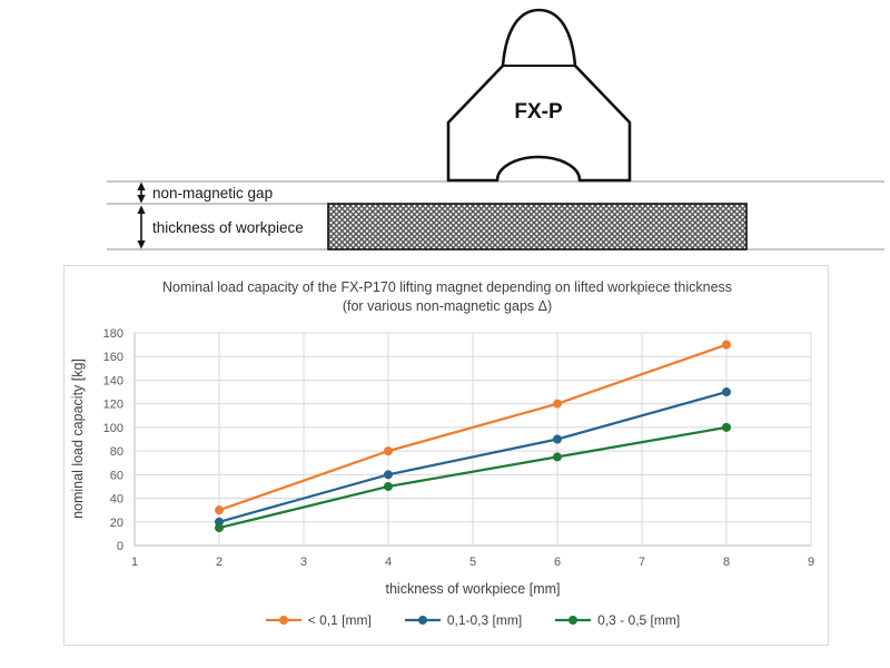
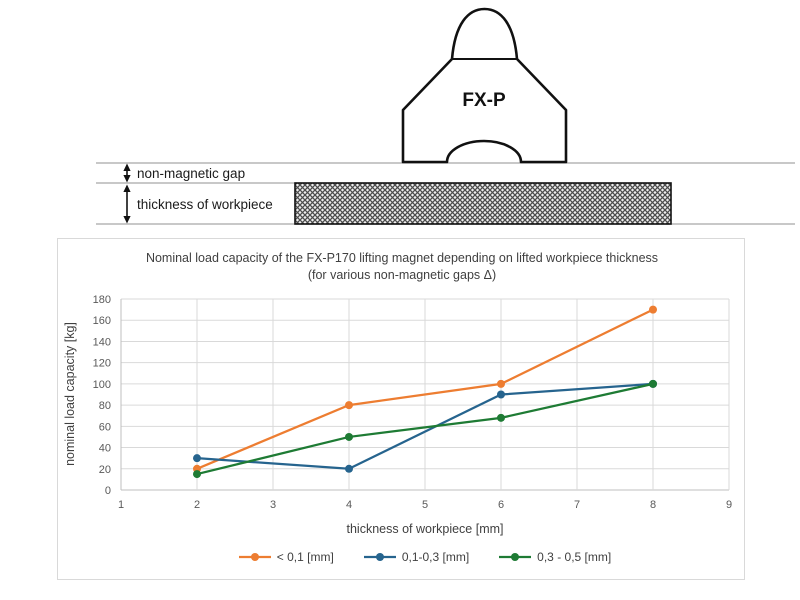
< 0,1 [mm]/2: 30 -> 20
0,1-0,3 [mm]/2: 20 -> 30
0,1-0,3 [mm]/4: 60 -> 20
< 0,1 [mm]/6: 120 -> 100
0,3 - 0,5 [mm]/6: 75 -> 68
0,1-0,3 [mm]/8: 130 -> 100
